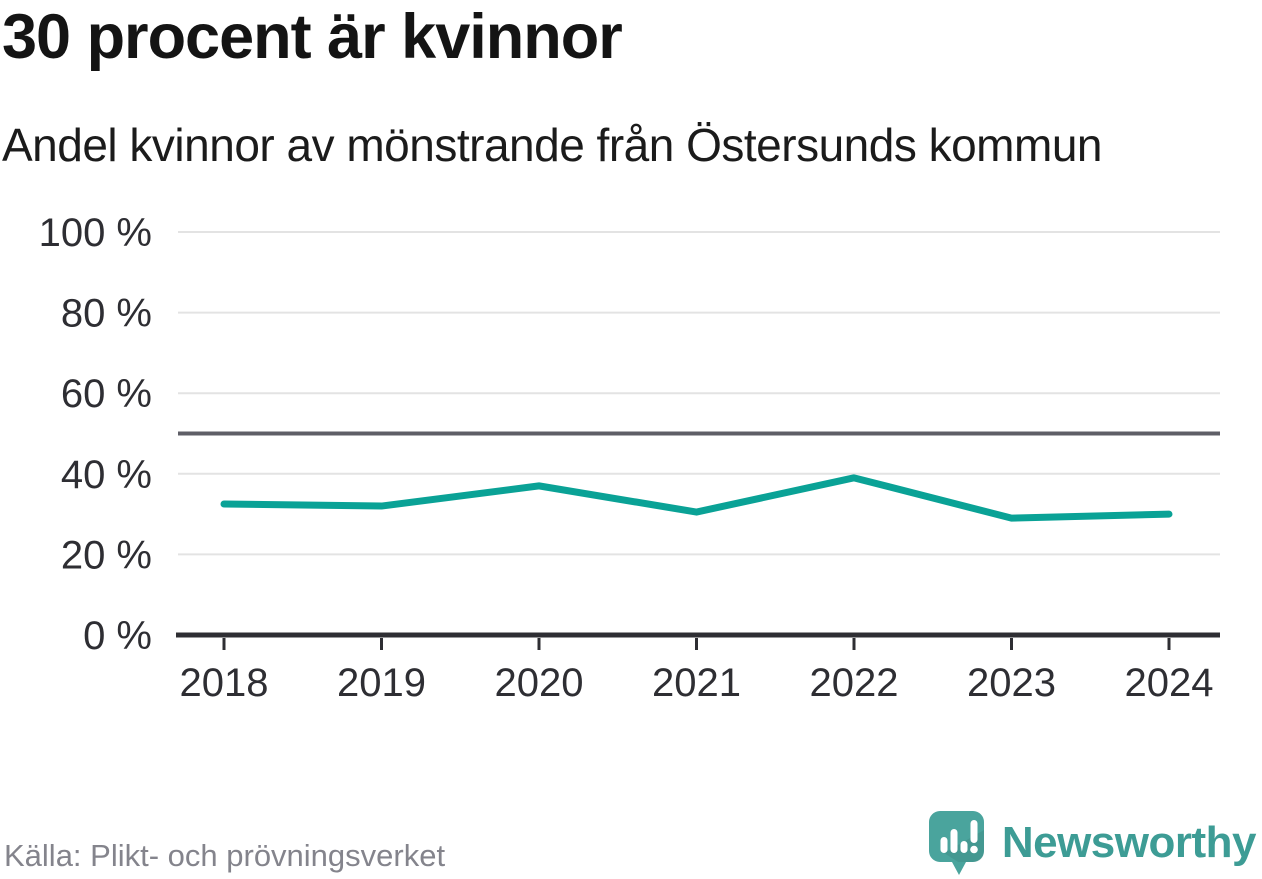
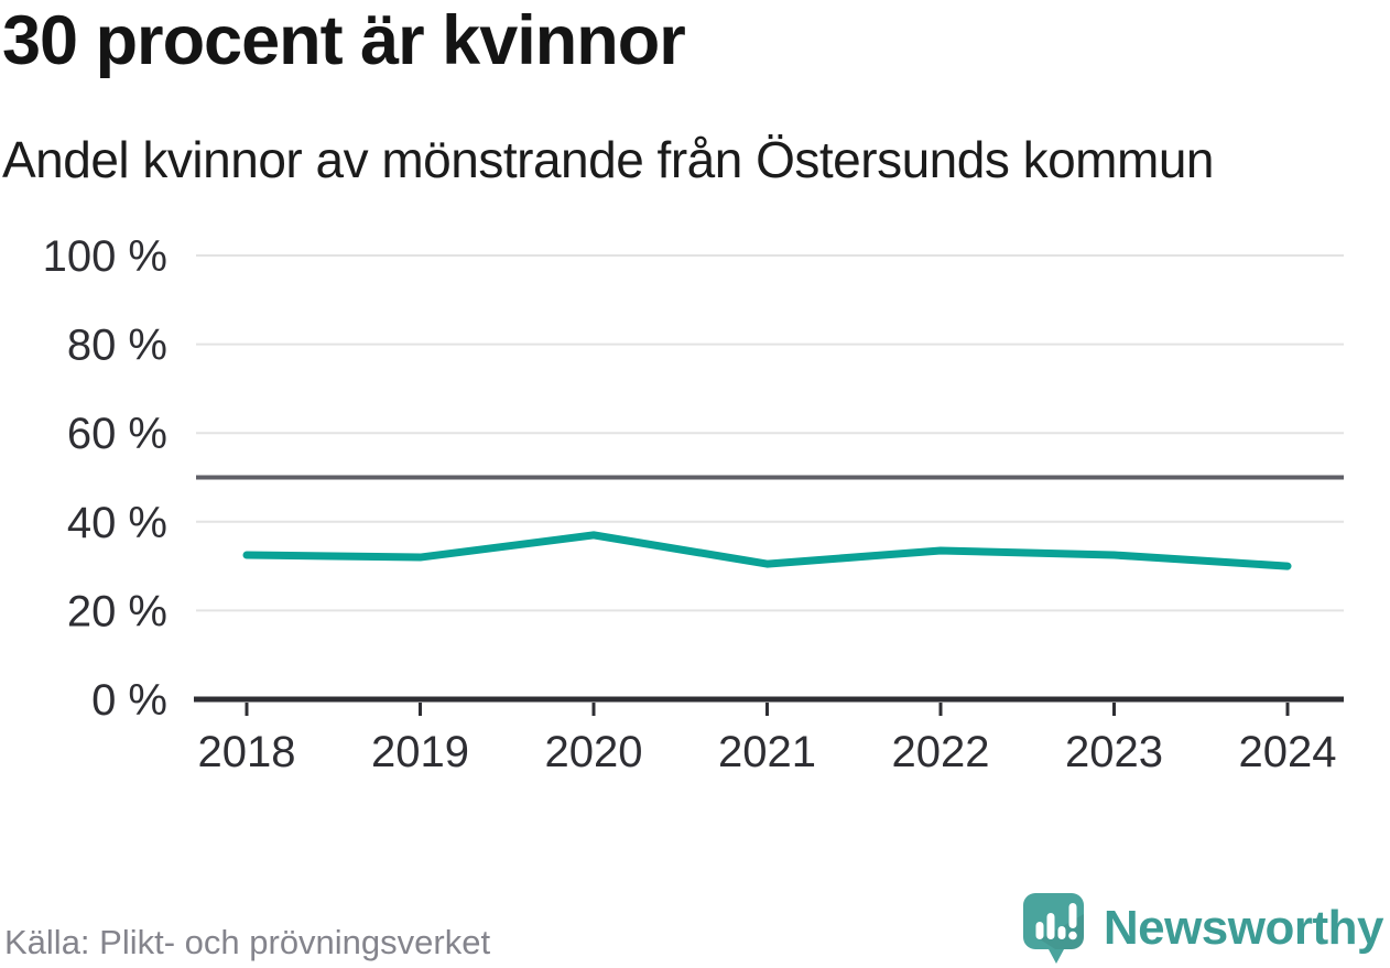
2022: 39% -> 34%
2023: 29% -> 32%
